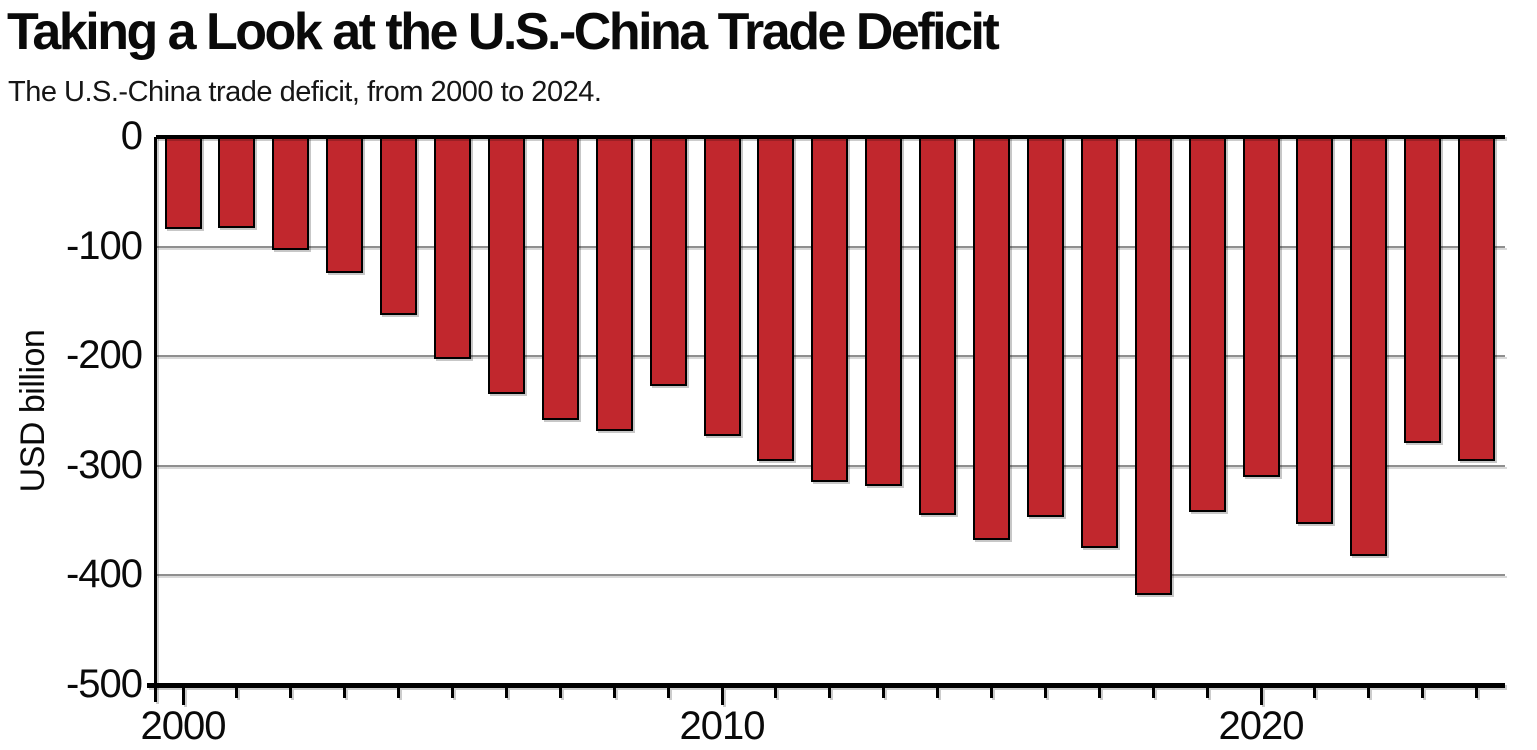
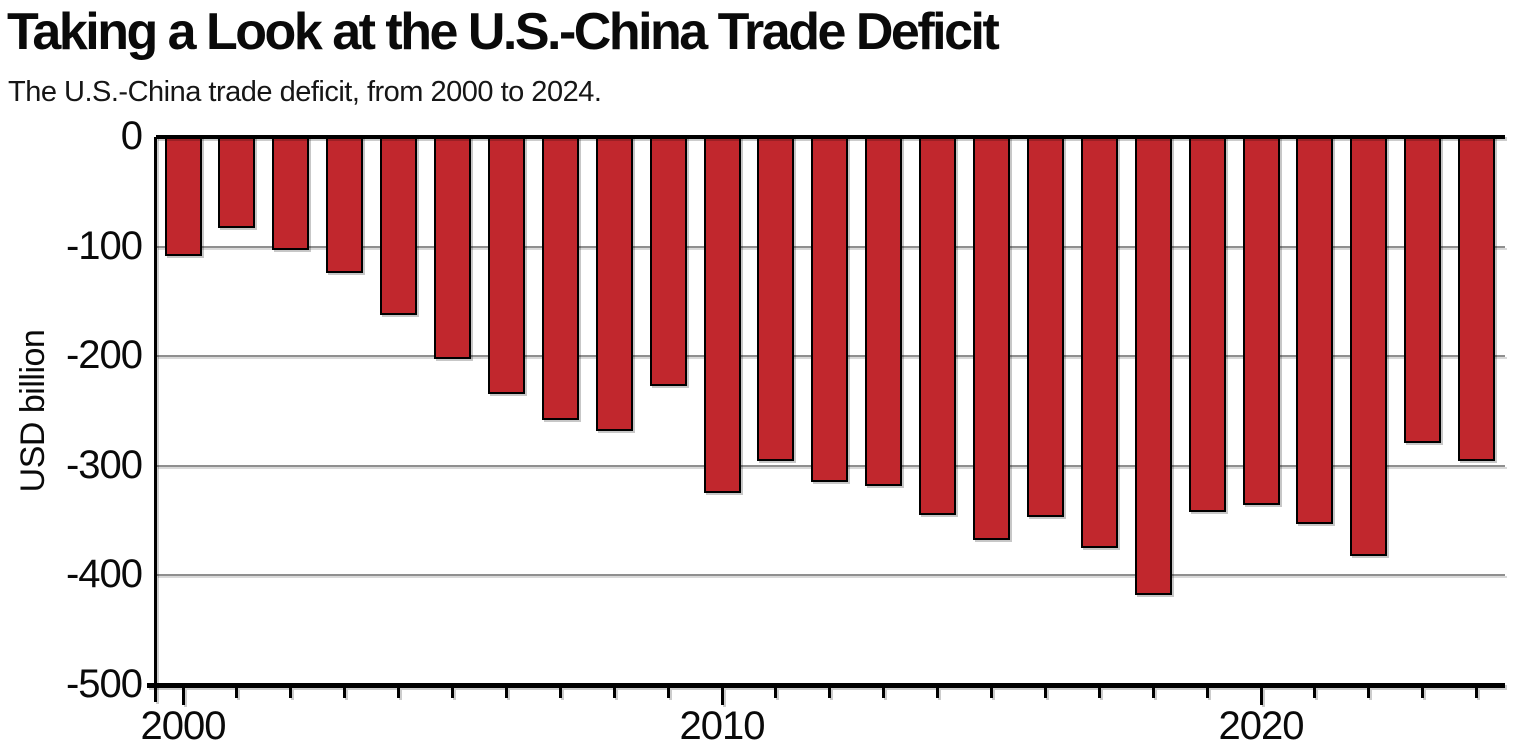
2000: -84 -> -109
2010: -273 -> -325
2020: -310 -> -336
